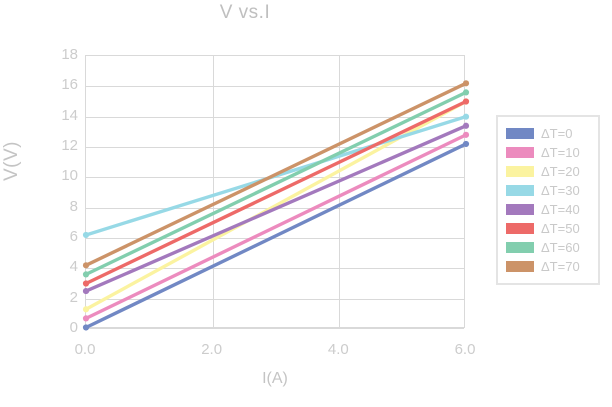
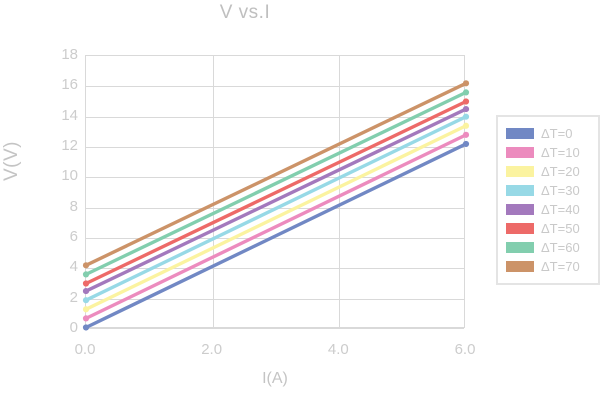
ΔT=30/0: 6.2 -> 1.9
ΔT=20/6: 15.0 -> 13.4
ΔT=40/6: 13.4 -> 14.5
